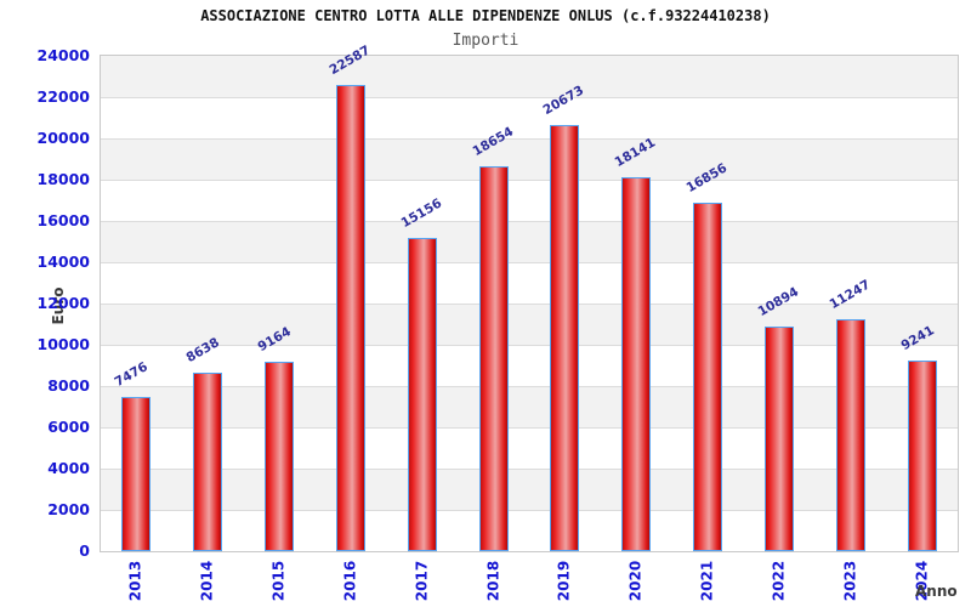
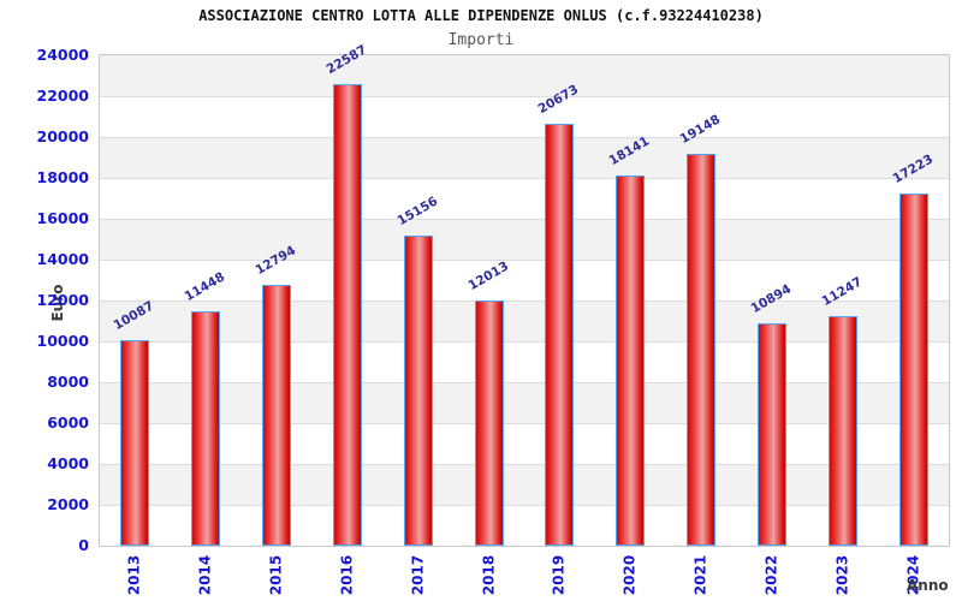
2013: 7476 -> 10087
2014: 8638 -> 11448
2015: 9164 -> 12794
2018: 18654 -> 12013
2021: 16856 -> 19148
2024: 9241 -> 17223
